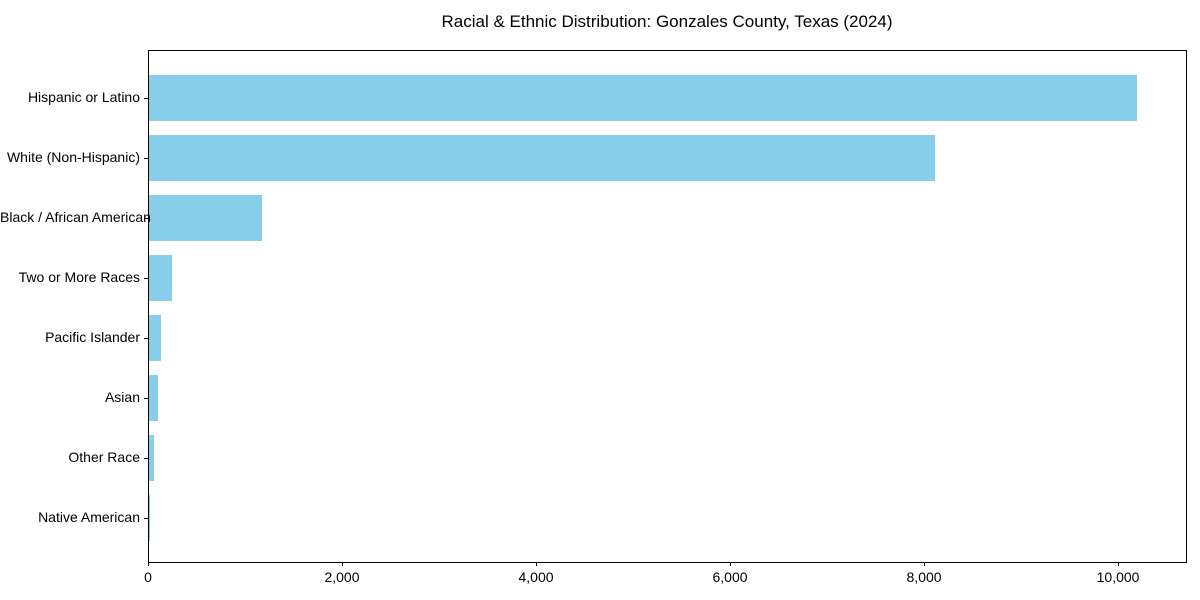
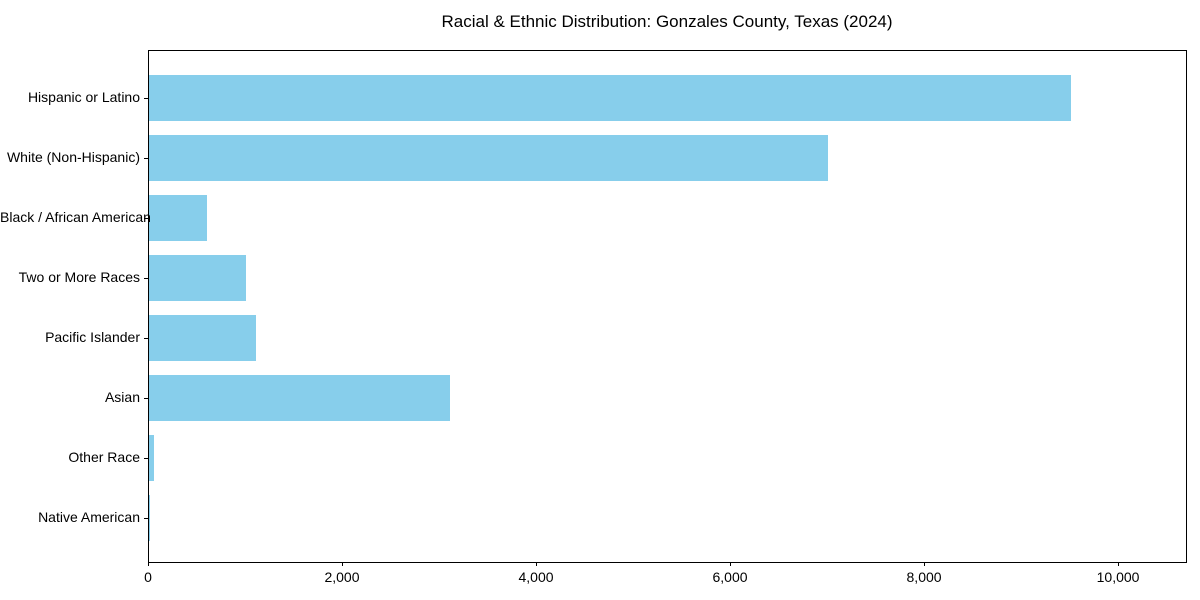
Hispanic or Latino: 10200 -> 9500
White (Non-Hispanic): 8100 -> 7000
Black / African American: 1200 -> 600
Two or More Races: 200 -> 1000
Pacific Islander: 100 -> 1100
Asian: 100 -> 3100
